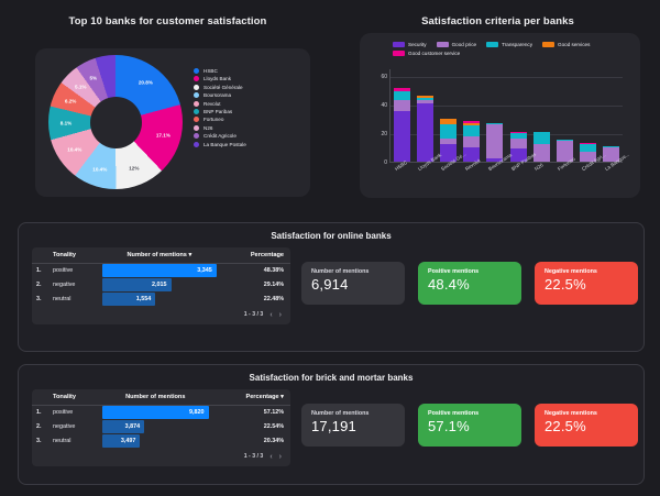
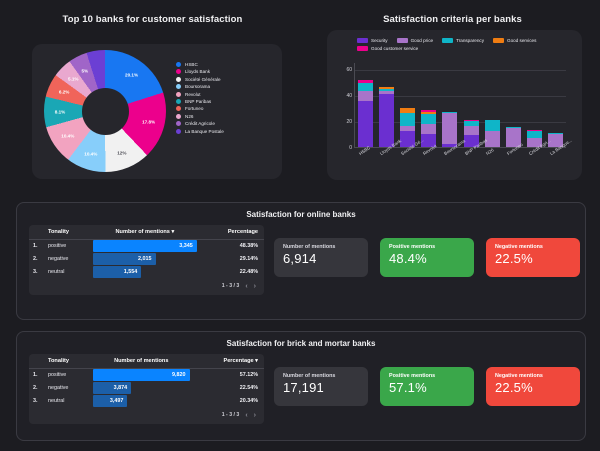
Top 10 banks for customer satisfaction/HSBC: 20.8% -> 20.1%
Top 10 banks for customer satisfaction/Lloyds Bank: 17.1% -> 17.8%
